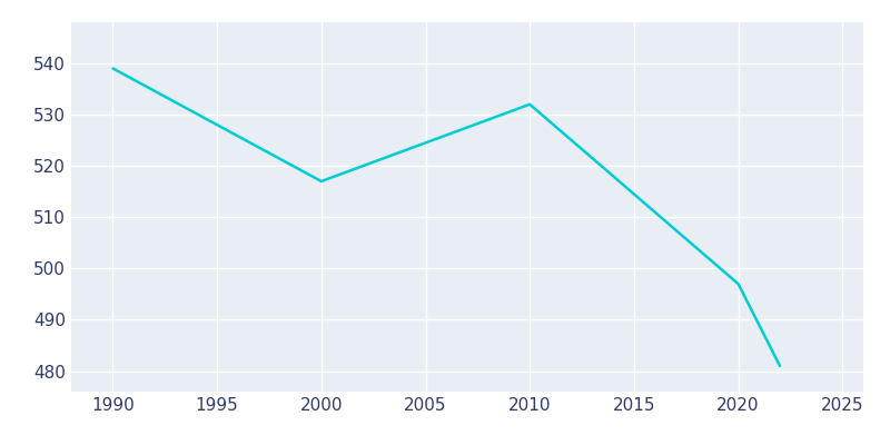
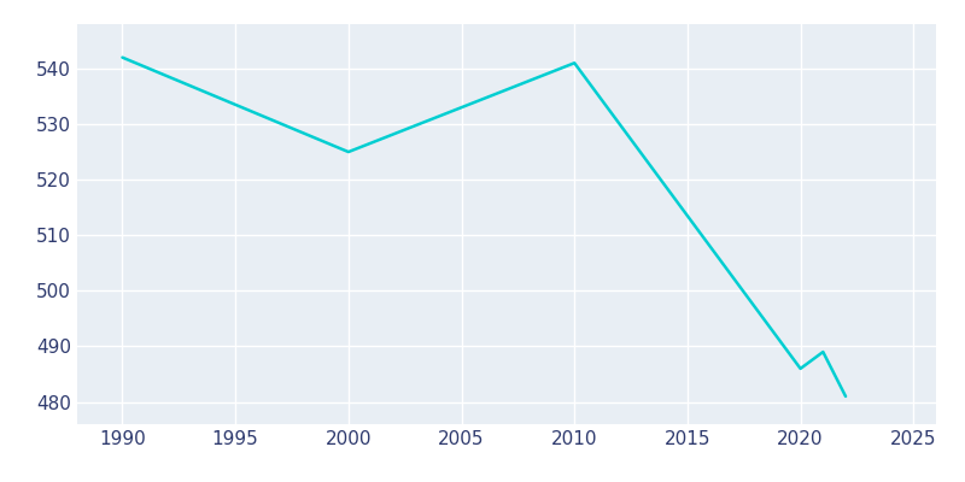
1990: 539 -> 542
2000: 517 -> 525
2010: 532 -> 541
2020: 497 -> 486
